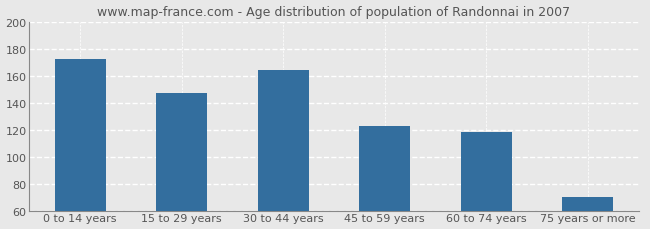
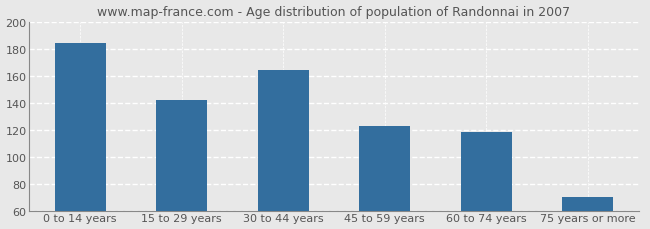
0 to 14 years: 172 -> 184
15 to 29 years: 147 -> 142
